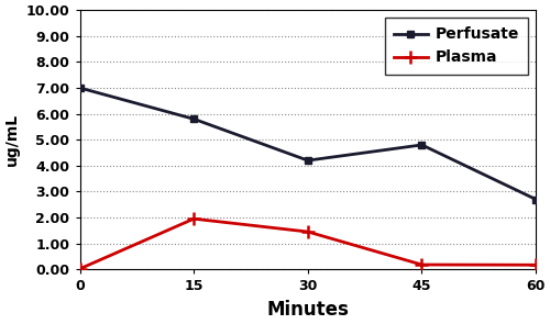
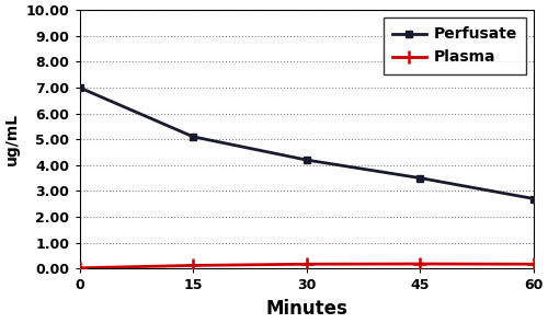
Perfusate/15: 5.8 -> 5.1
Plasma/15: 1.95 -> 0.12
Plasma/30: 1.45 -> 0.17
Perfusate/45: 4.8 -> 3.5
